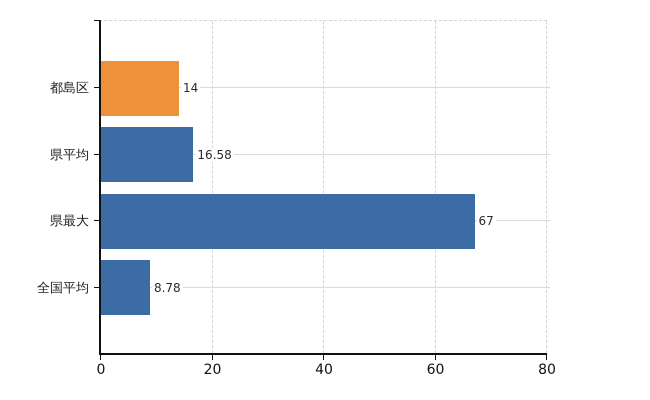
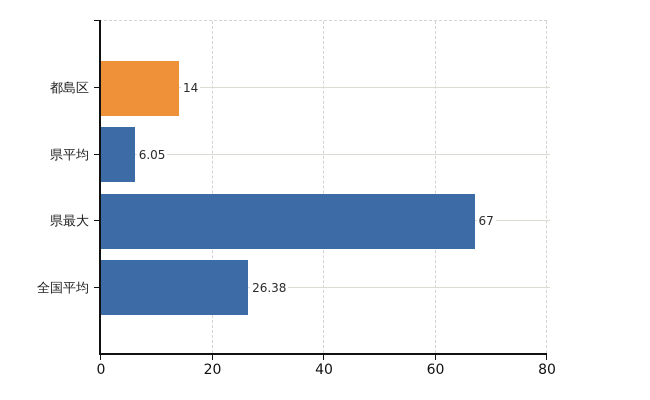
県平均: 16.58 -> 6.05
全国平均: 8.78 -> 26.38
